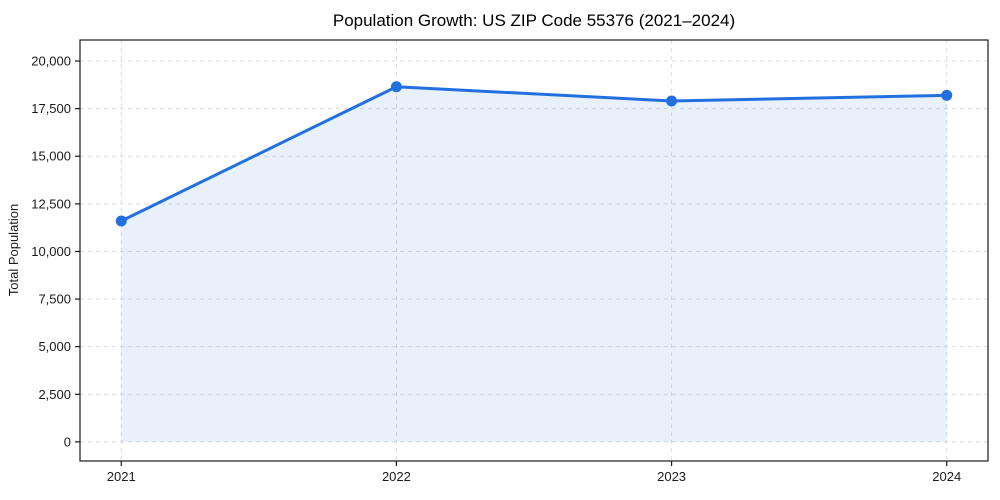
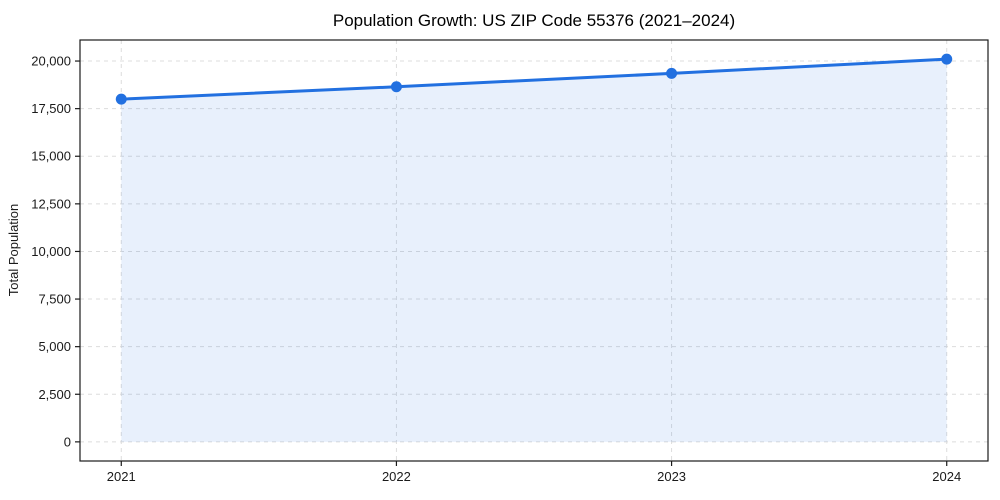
2021: 11600 -> 18000
2023: 17900 -> 19400
2024: 18200 -> 20100
